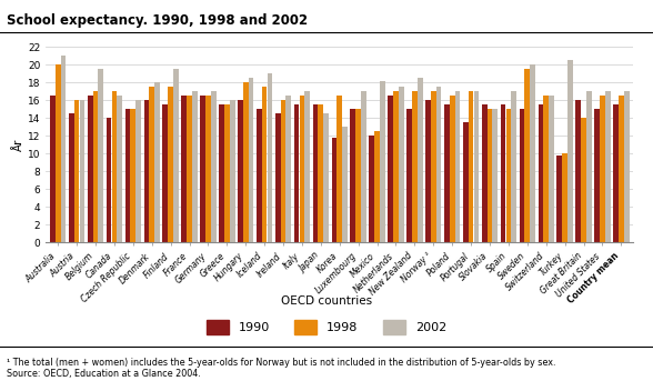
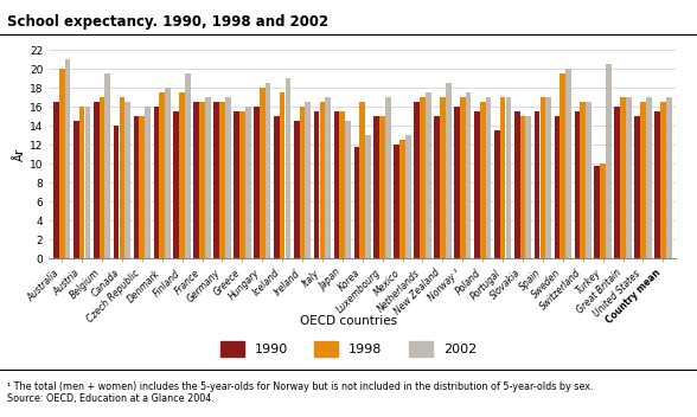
2002/Mexico: 18.2 -> 13.0
1998/Spain: 15.0 -> 17.0
1998/Great Britain: 14.0 -> 17.0
